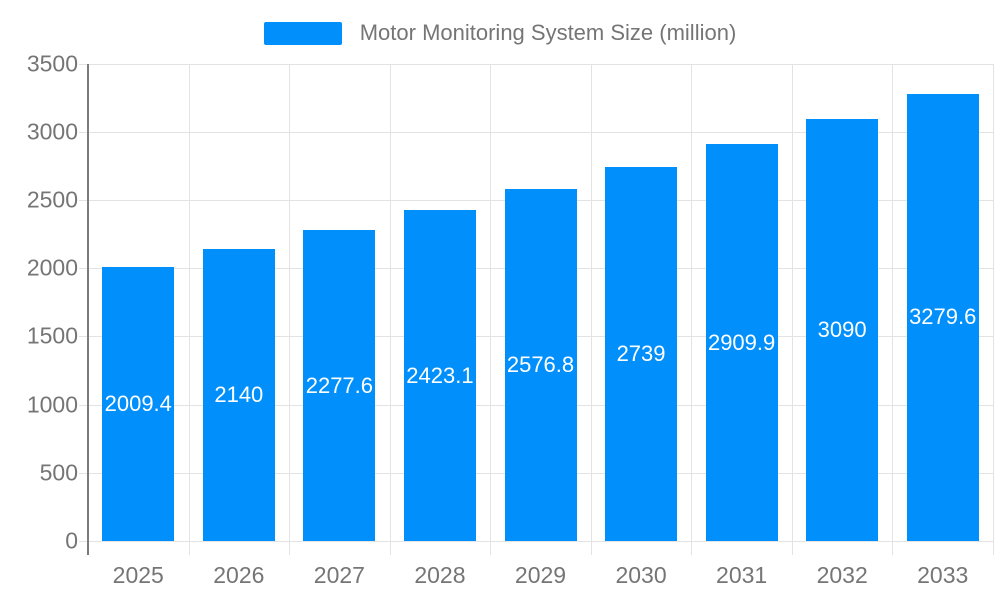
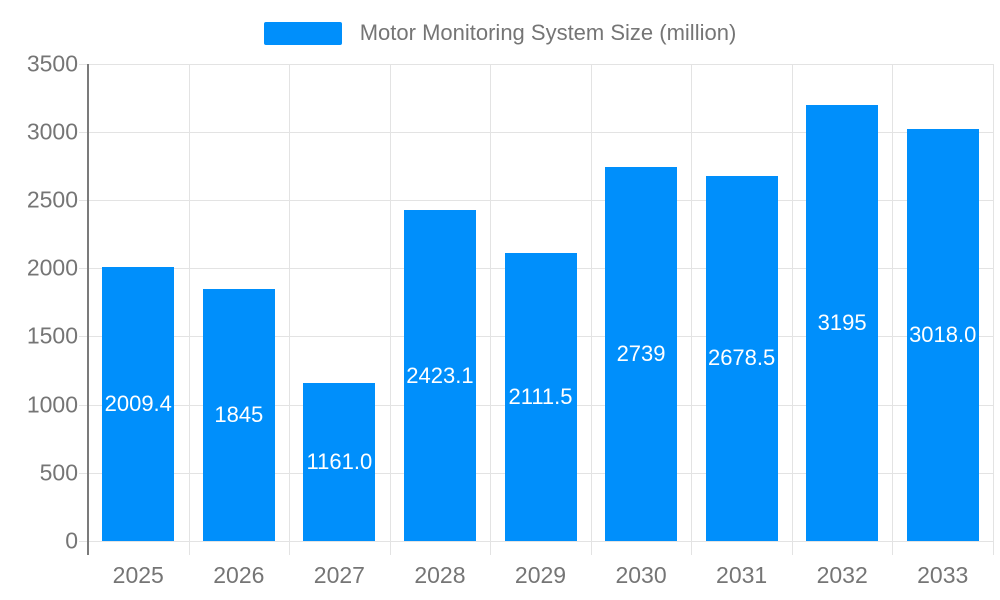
2026: 2140 -> 1845
2027: 2277.6 -> 1161.0
2029: 2576.8 -> 2111.5
2031: 2909.9 -> 2678.5
2032: 3090 -> 3195
2033: 3279.6 -> 3018.0
